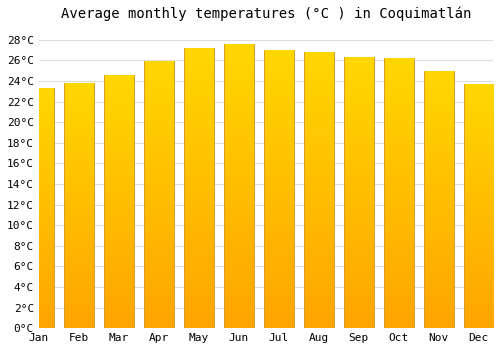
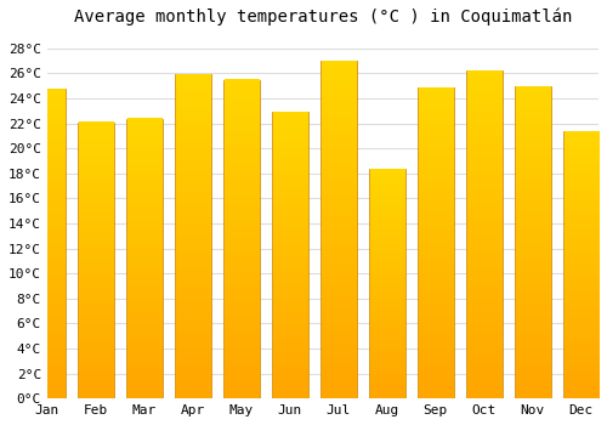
Jan: 23.3°C -> 24.8°C
Feb: 23.8°C -> 22.1°C
Mar: 24.6°C -> 22.4°C
May: 27.2°C -> 25.5°C
Jun: 27.6°C -> 22.9°C
Aug: 26.8°C -> 18.4°C
Sep: 26.3°C -> 24.9°C
Dec: 23.7°C -> 21.4°C
